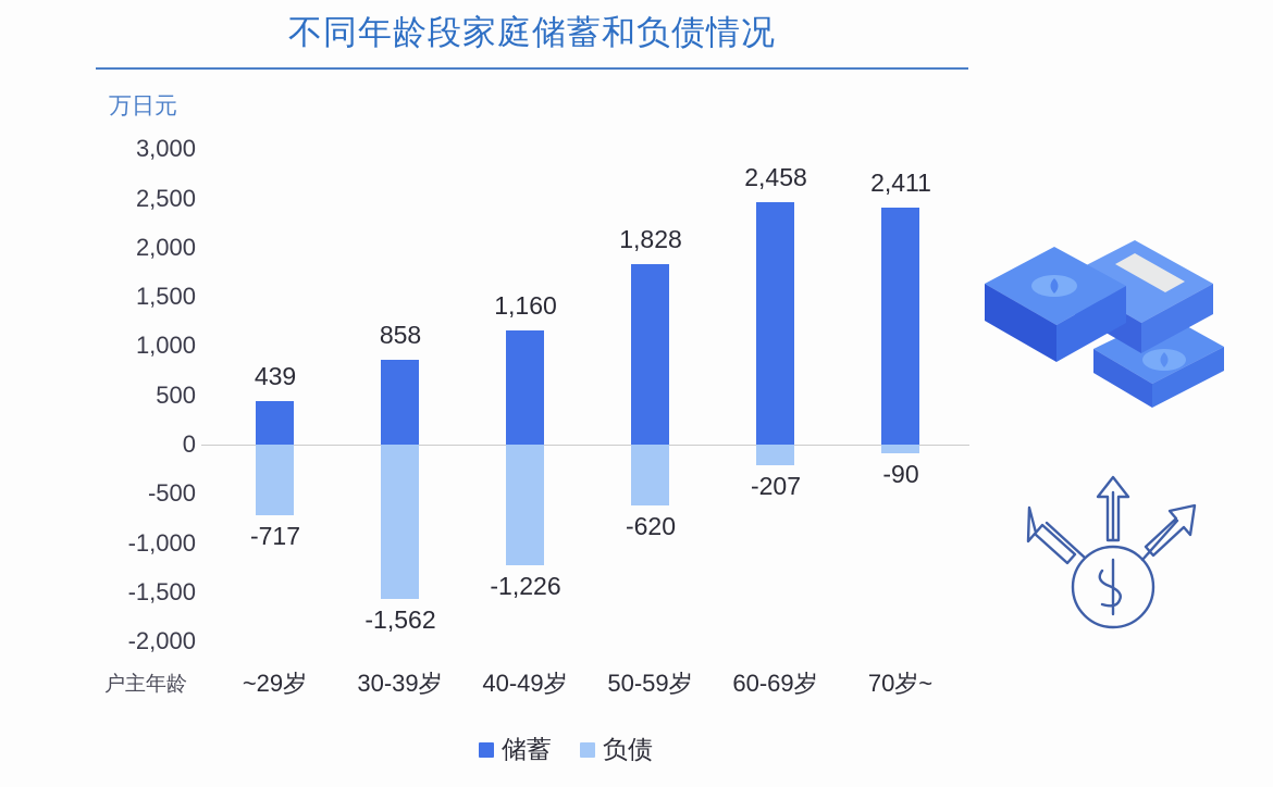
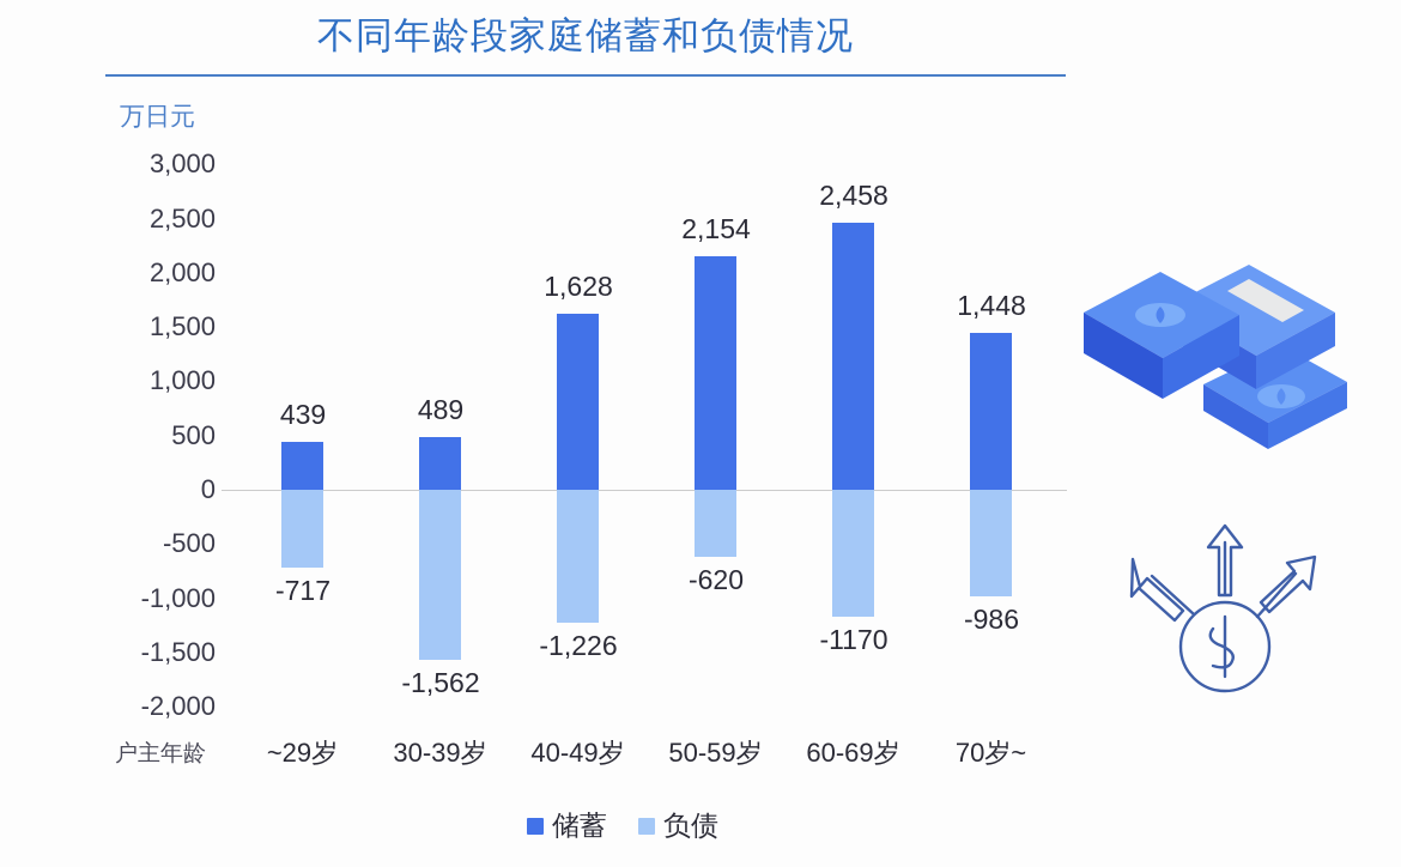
储蓄/30-39岁: 858 -> 489
储蓄/40-49岁: 1,160 -> 1,628
储蓄/50-59岁: 1,828 -> 2,154
负债/60-69岁: -207 -> -1170
储蓄/70岁~: 2,411 -> 1,448
负债/70岁~: -90 -> -986
